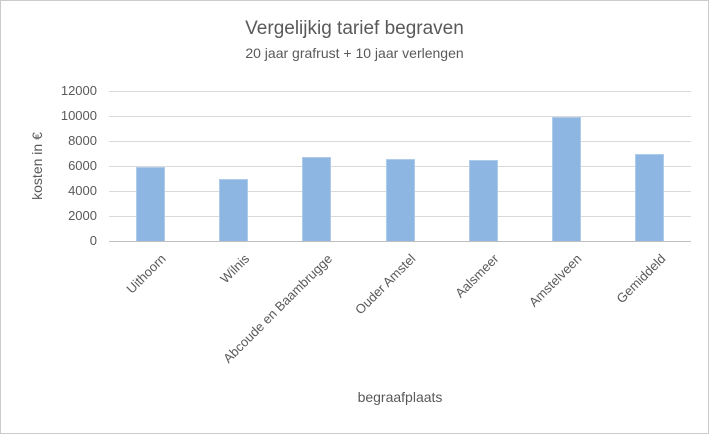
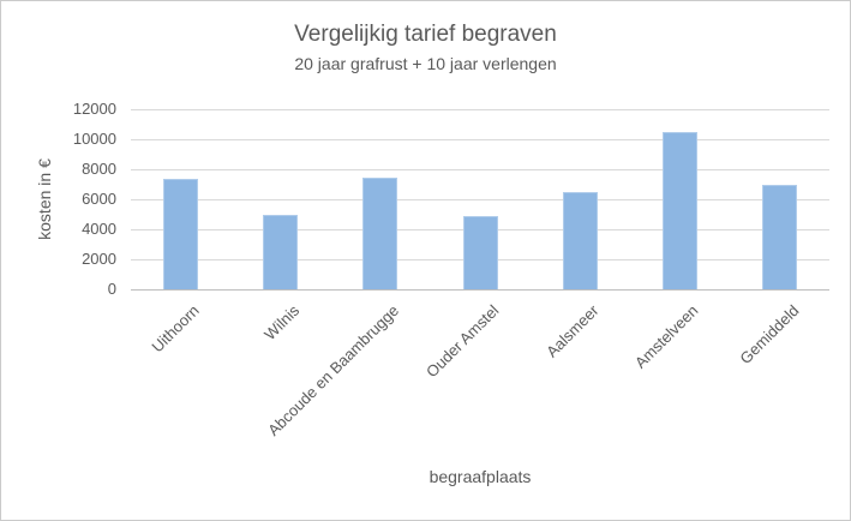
Uithoorn: 5900 -> 7400
Abcoude en Baambrugge: 6700 -> 7400
Ouder Amstel: 6600 -> 4900
Amstelveen: 9900 -> 10500
